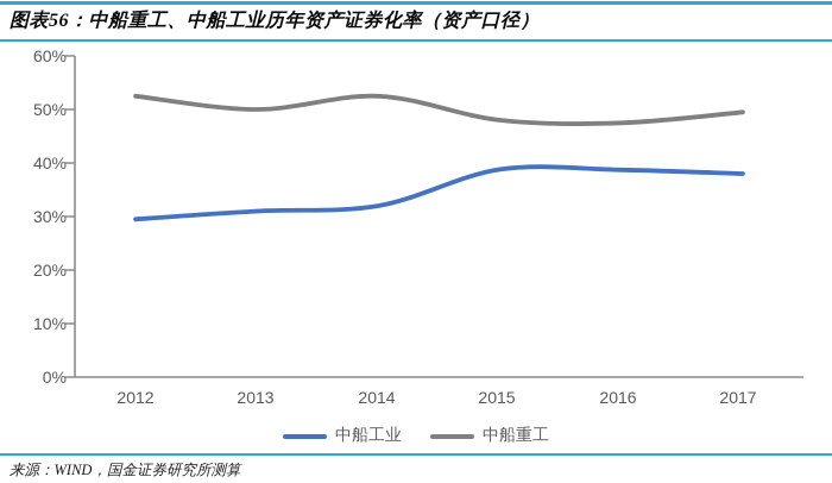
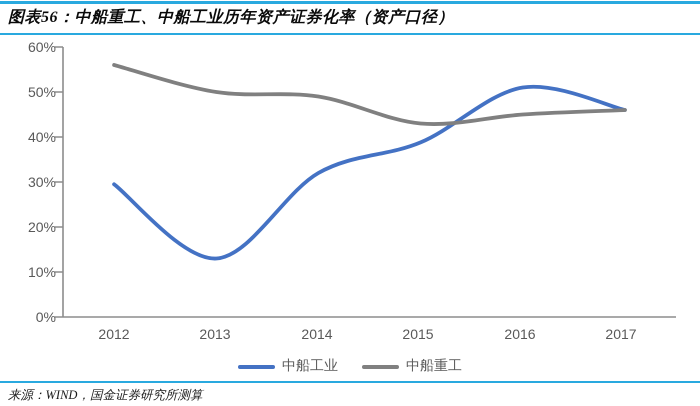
中船重工/2012: 52% -> 56%
中船工业/2013: 31% -> 13%
中船重工/2014: 52% -> 49%
中船重工/2015: 48% -> 43%
中船工业/2016: 39% -> 51%
中船重工/2016: 48% -> 45%
中船工业/2017: 38% -> 46%
中船重工/2017: 50% -> 46%
